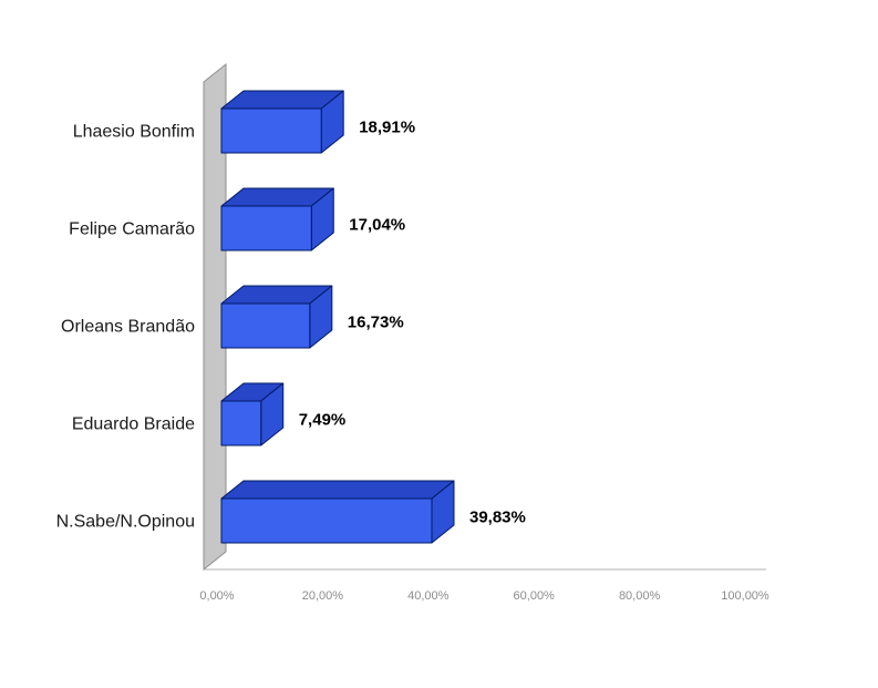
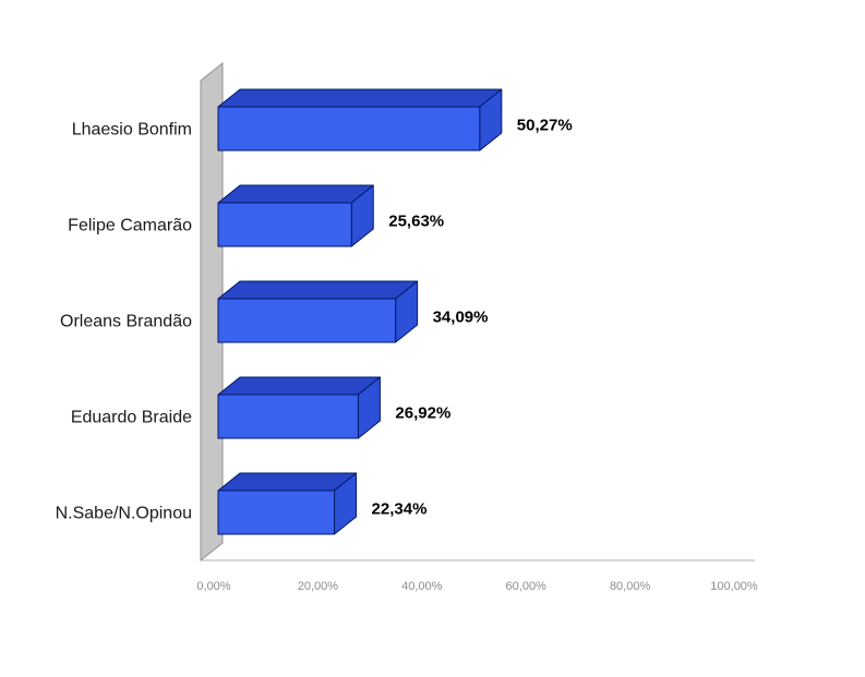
Lhaesio Bonfim: 18,91% -> 50,27%
Felipe Camarão: 17,04% -> 25,63%
Orleans Brandão: 16,73% -> 34,09%
Eduardo Braide: 7,49% -> 26,92%
N.Sabe/N.Opinou: 39,83% -> 22,34%
